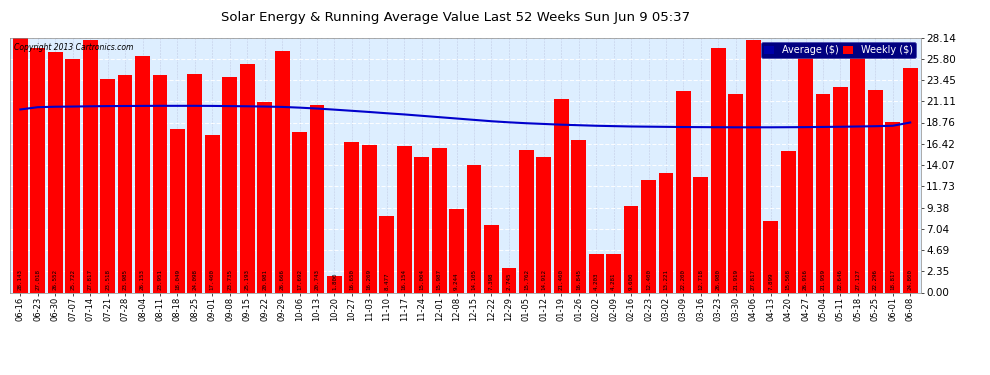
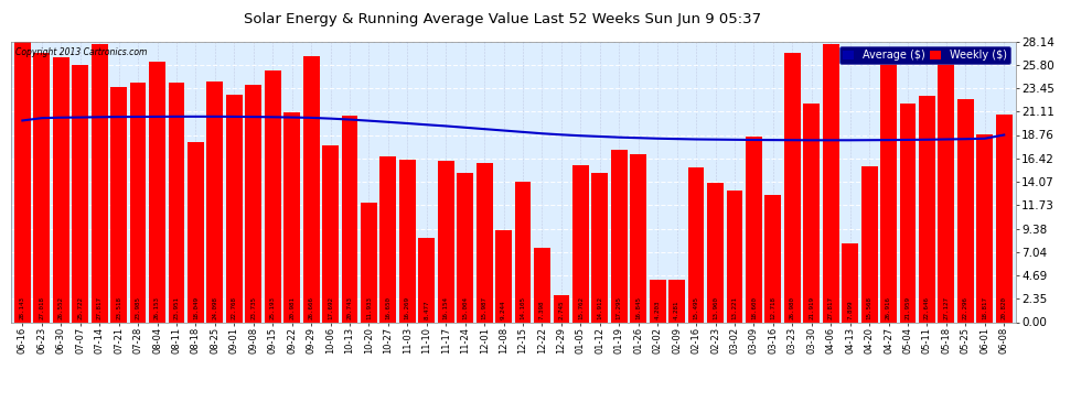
Weekly ($)/09-01: 17.4 -> 22.8
Weekly ($)/10-20: 1.8 -> 11.9
Weekly ($)/01-19: 21.4 -> 17.3
Weekly ($)/02-16: 9.6 -> 15.5
Weekly ($)/02-23: 12.4 -> 14.0
Weekly ($)/03-09: 22.2 -> 18.6
Weekly ($)/06-08: 24.8 -> 20.8
